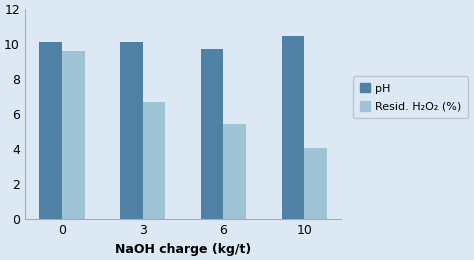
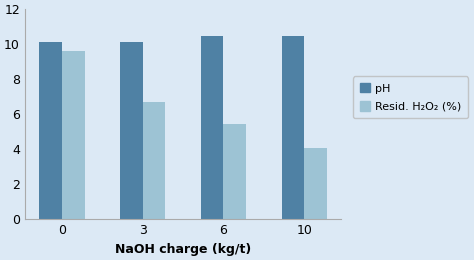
pH/6: 9.7 -> 10.4
